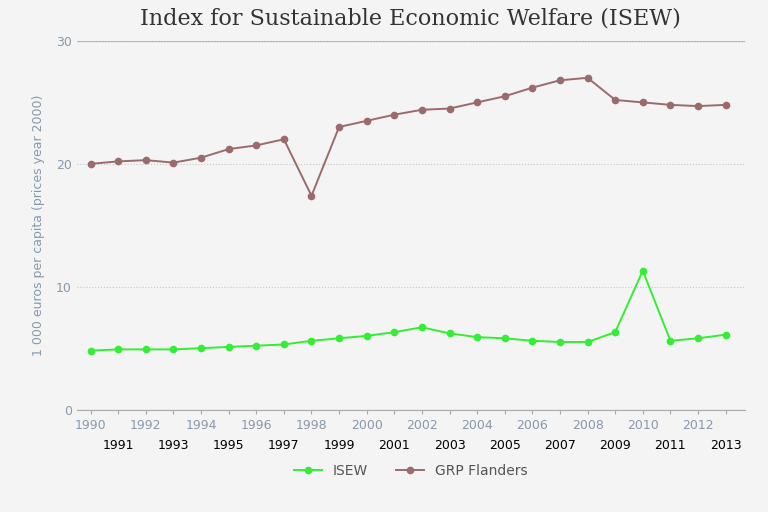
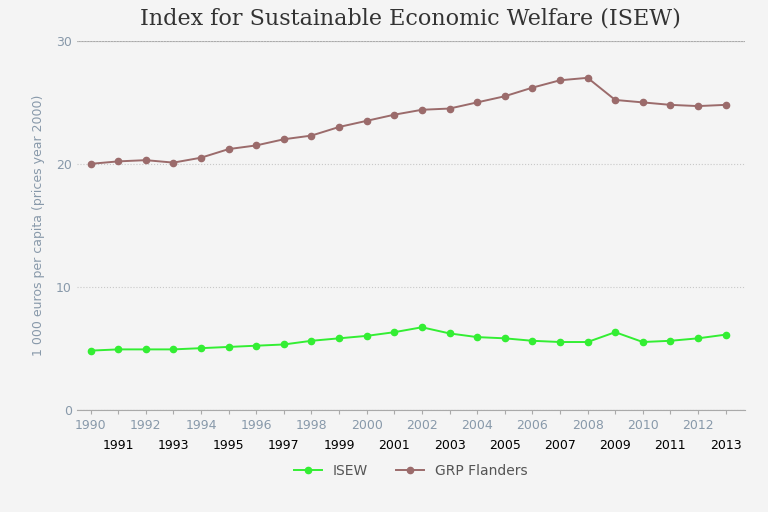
GRP Flanders/1998: 17.4 -> 22.3
ISEW/2010: 11.3 -> 5.5
